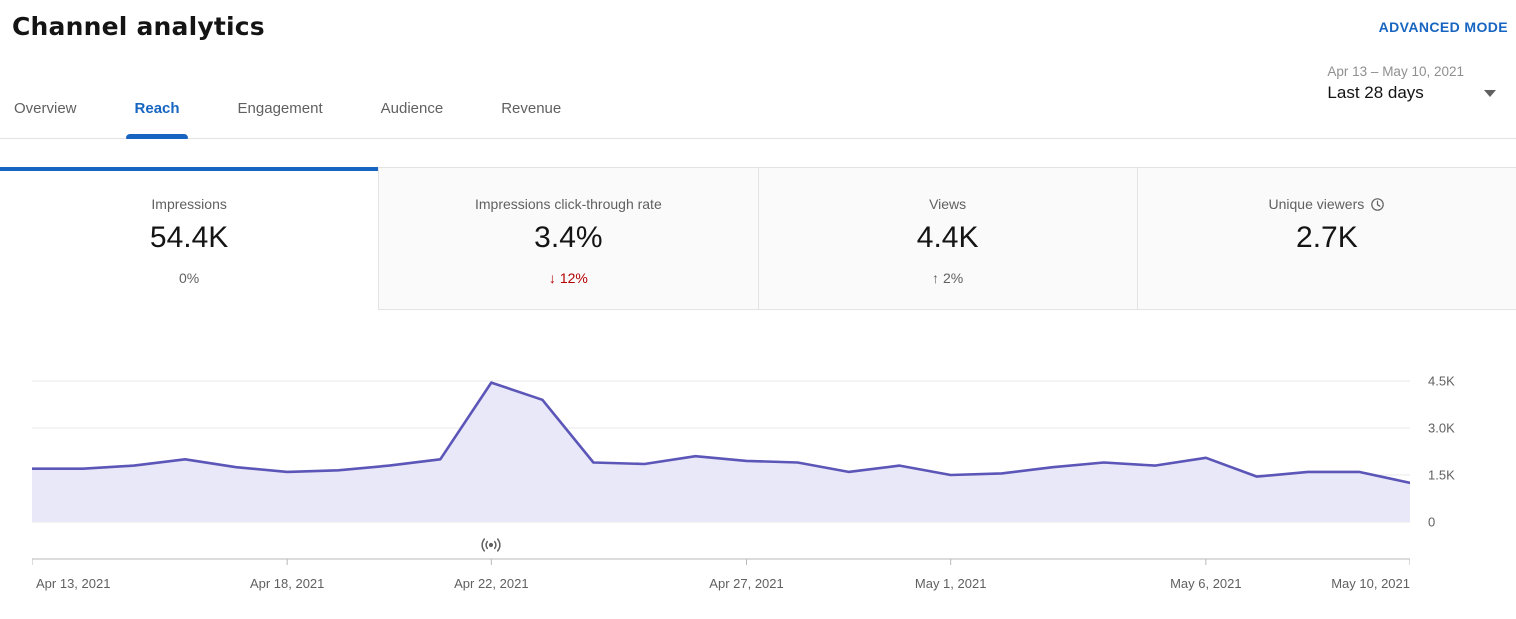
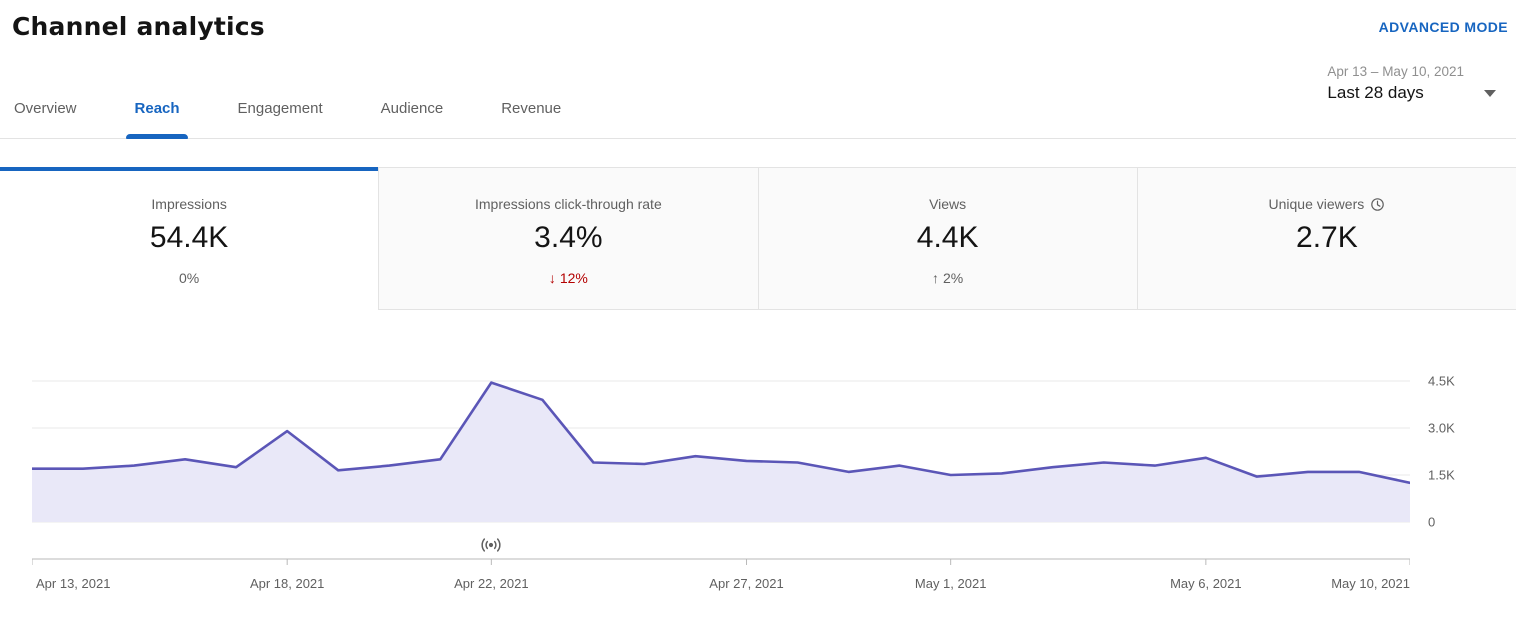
Apr 18, 2021: 1.6K -> 2.9K
